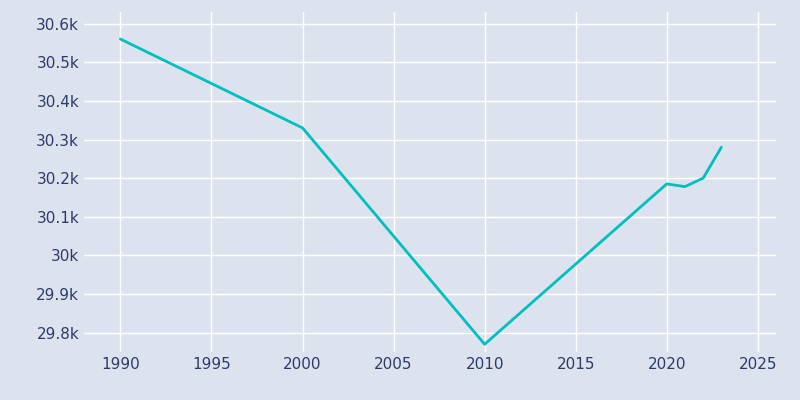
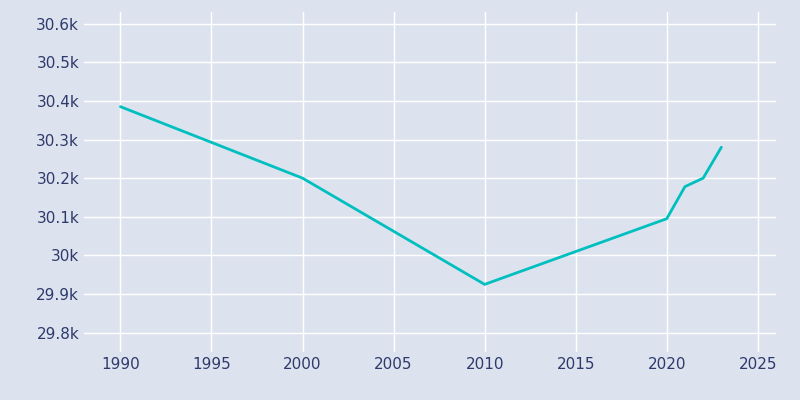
1990: 30.560k -> 30.385k
2000: 30.330k -> 30.200k
2010: 29.770k -> 29.925k
2020: 30.185k -> 30.095k
